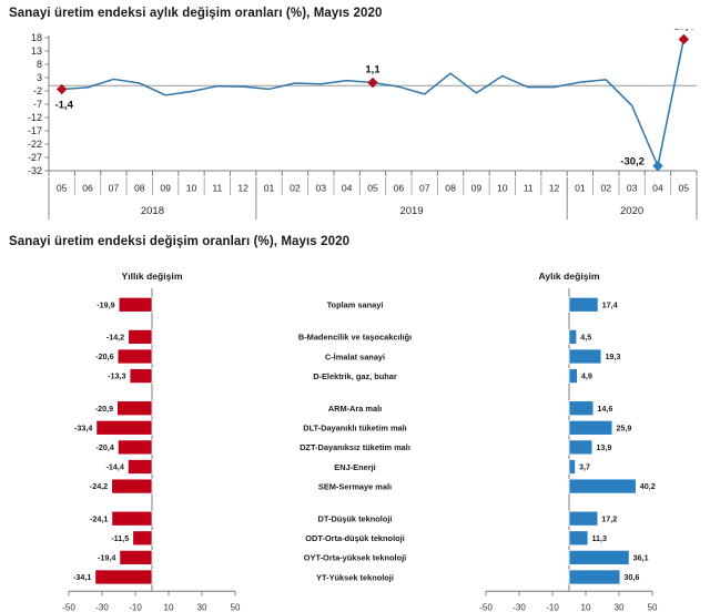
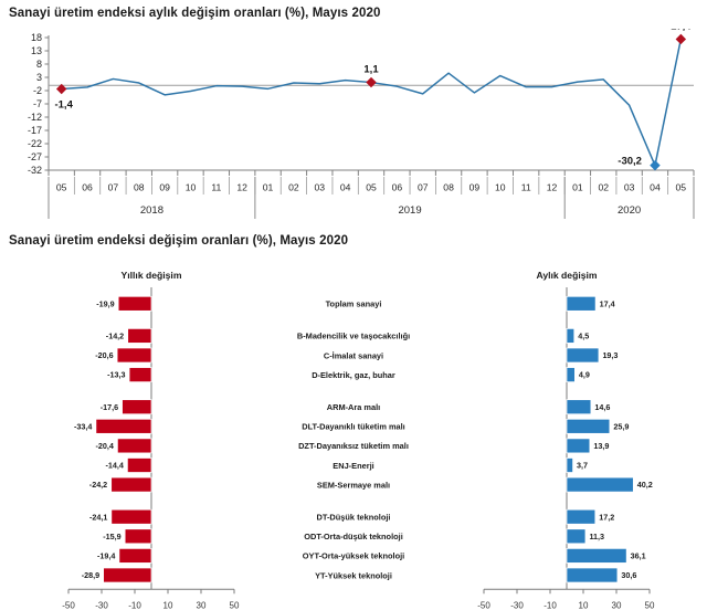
Sanayi üretim endeksi değişim oranları (%), Mayıs 2020/Yıllık değişim/ARM-Ara malı: -20,9 -> -17,6
Sanayi üretim endeksi değişim oranları (%), Mayıs 2020/Yıllık değişim/ODT-Orta-düşük teknoloji: -11,5 -> -15,9
Sanayi üretim endeksi değişim oranları (%), Mayıs 2020/Yıllık değişim/YT-Yüksek teknoloji: -34,1 -> -28,9
